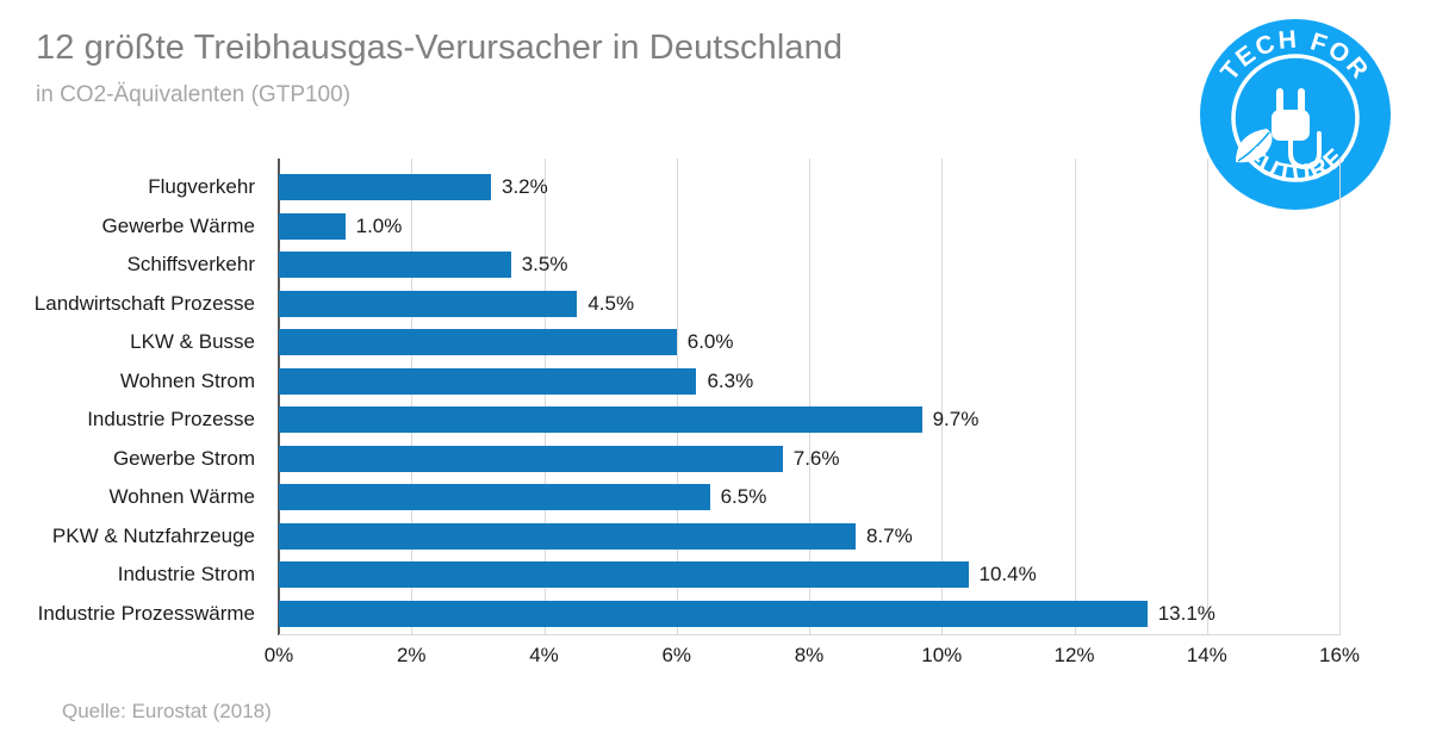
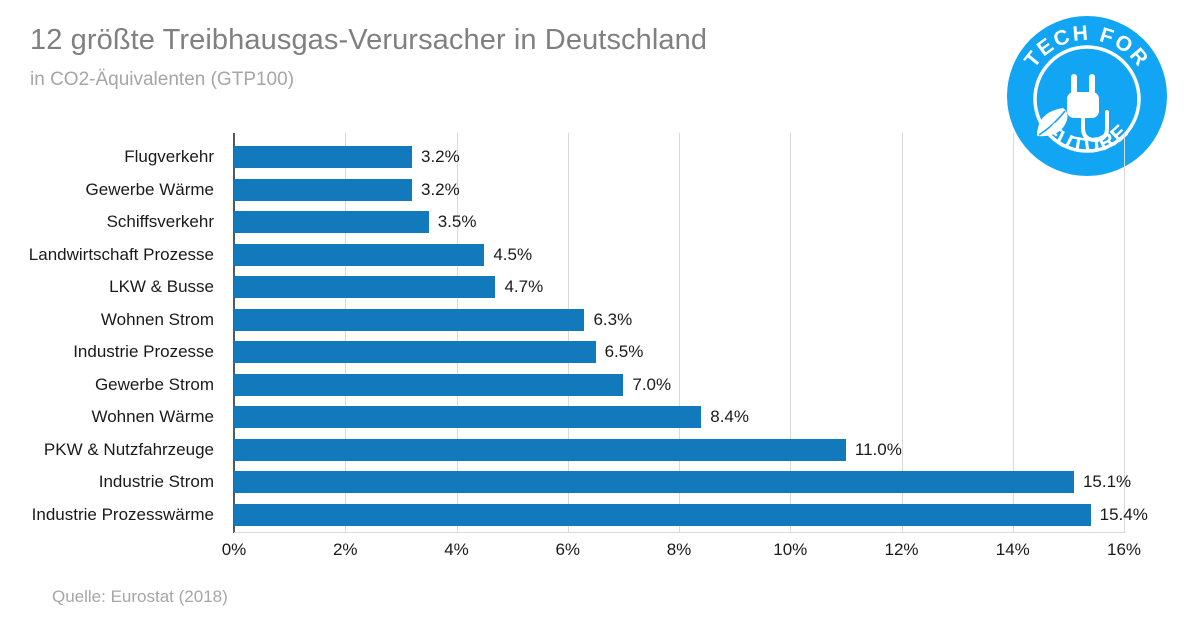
Gewerbe Wärme: 1.0% -> 3.2%
LKW & Busse: 6.0% -> 4.7%
Industrie Prozesse: 9.7% -> 6.5%
Gewerbe Strom: 7.6% -> 7.0%
Wohnen Wärme: 6.5% -> 8.4%
PKW & Nutzfahrzeuge: 8.7% -> 11.0%
Industrie Strom: 10.4% -> 15.1%
Industrie Prozesswärme: 13.1% -> 15.4%
